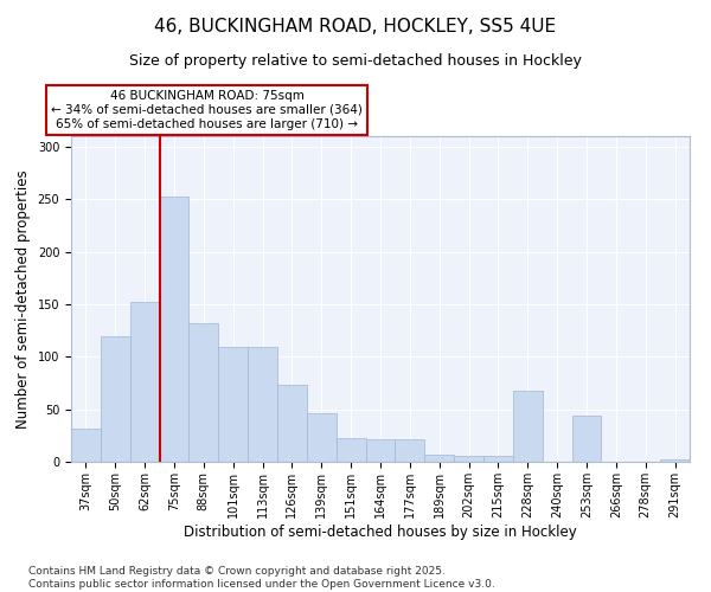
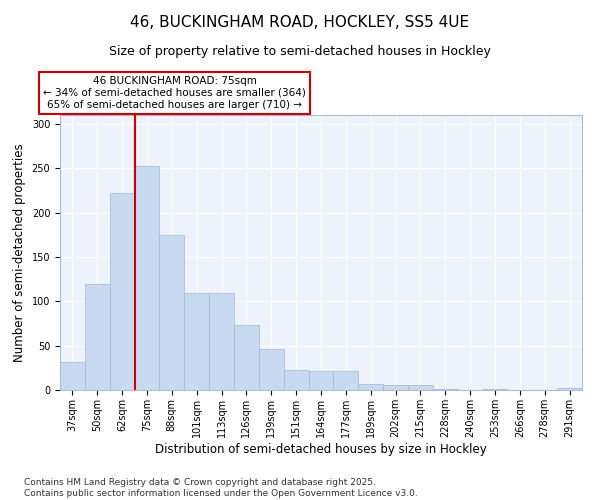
62sqm: 152 -> 222
88sqm: 132 -> 175
228sqm: 68 -> 1
253sqm: 44 -> 1
